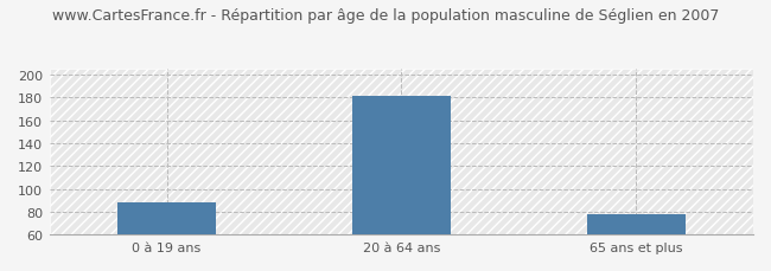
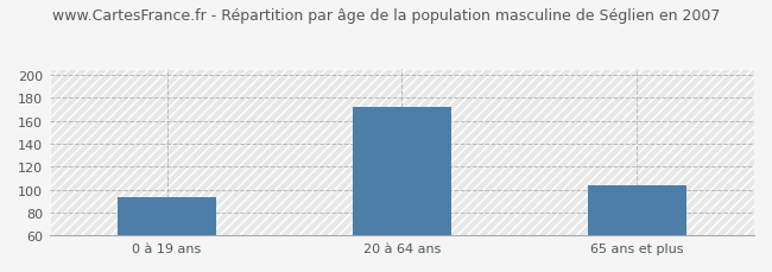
0 à 19 ans: 88 -> 94
20 à 64 ans: 181 -> 172
65 ans et plus: 78 -> 104
